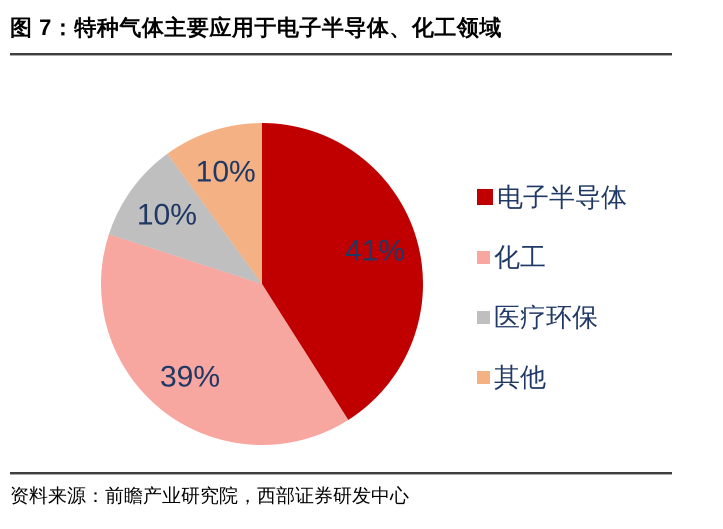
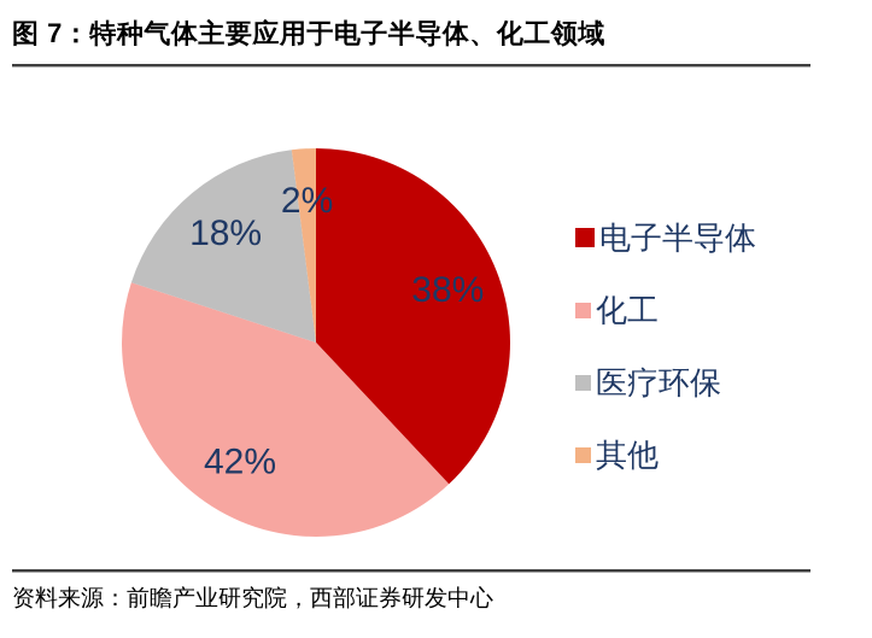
电子半导体: 41% -> 38%
化工: 39% -> 42%
医疗环保: 10% -> 18%
其他: 10% -> 2%
